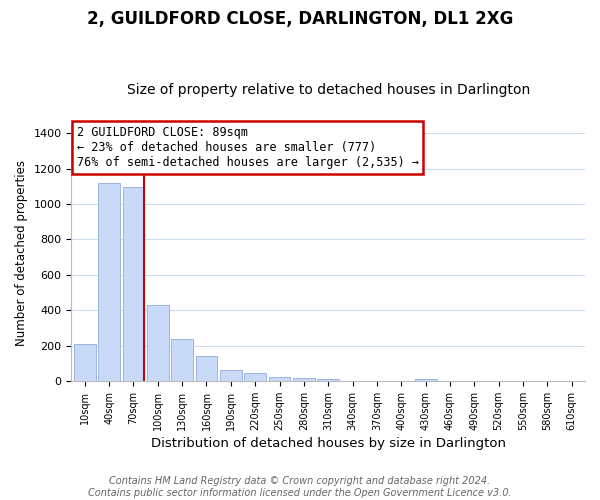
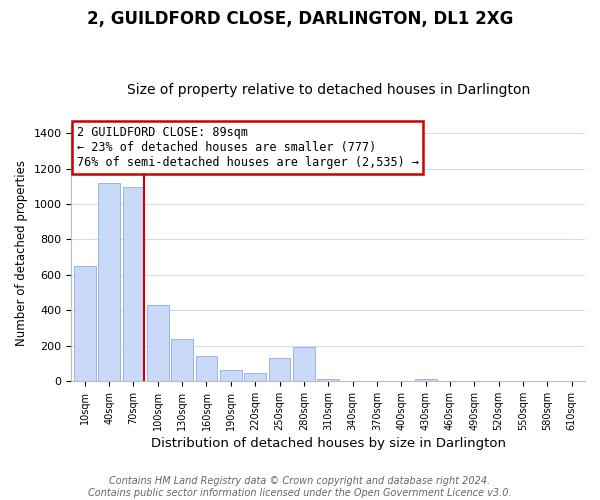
10sqm: 210 -> 650
250sqm: 20 -> 130
280sqm: 20 -> 190
